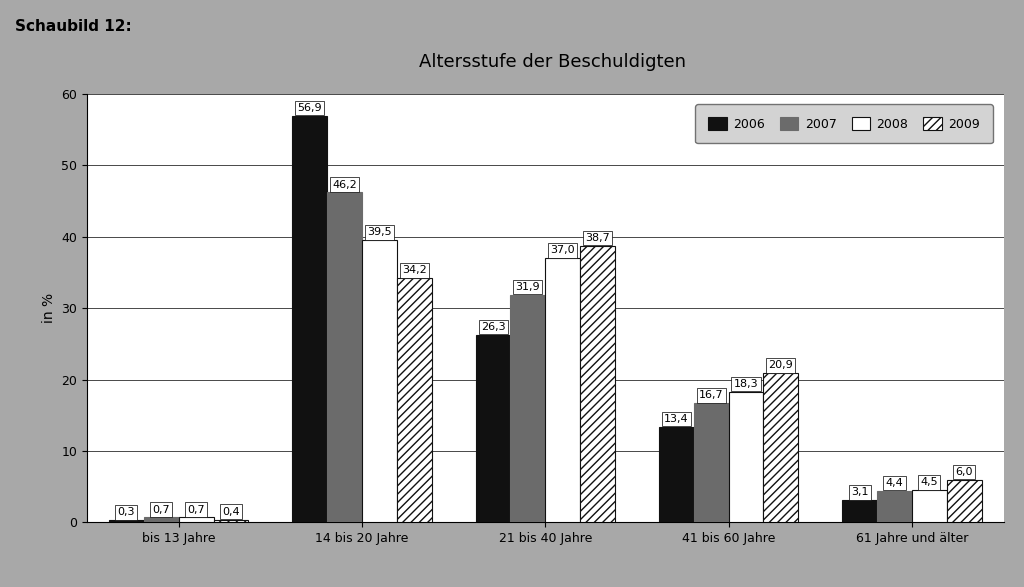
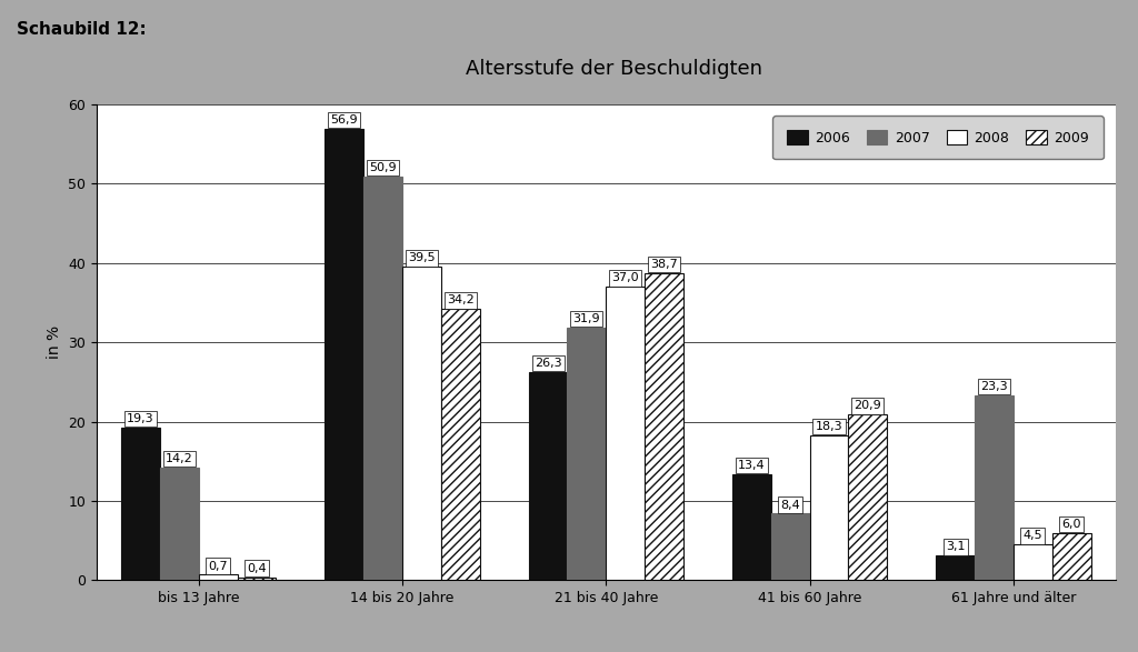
2006/bis 13 Jahre: 0,3 -> 19,3
2007/bis 13 Jahre: 0,7 -> 14,2
2007/14 bis 20 Jahre: 46,2 -> 50,9
2007/41 bis 60 Jahre: 16,7 -> 8,4
2007/61 Jahre und älter: 4,4 -> 23,3
